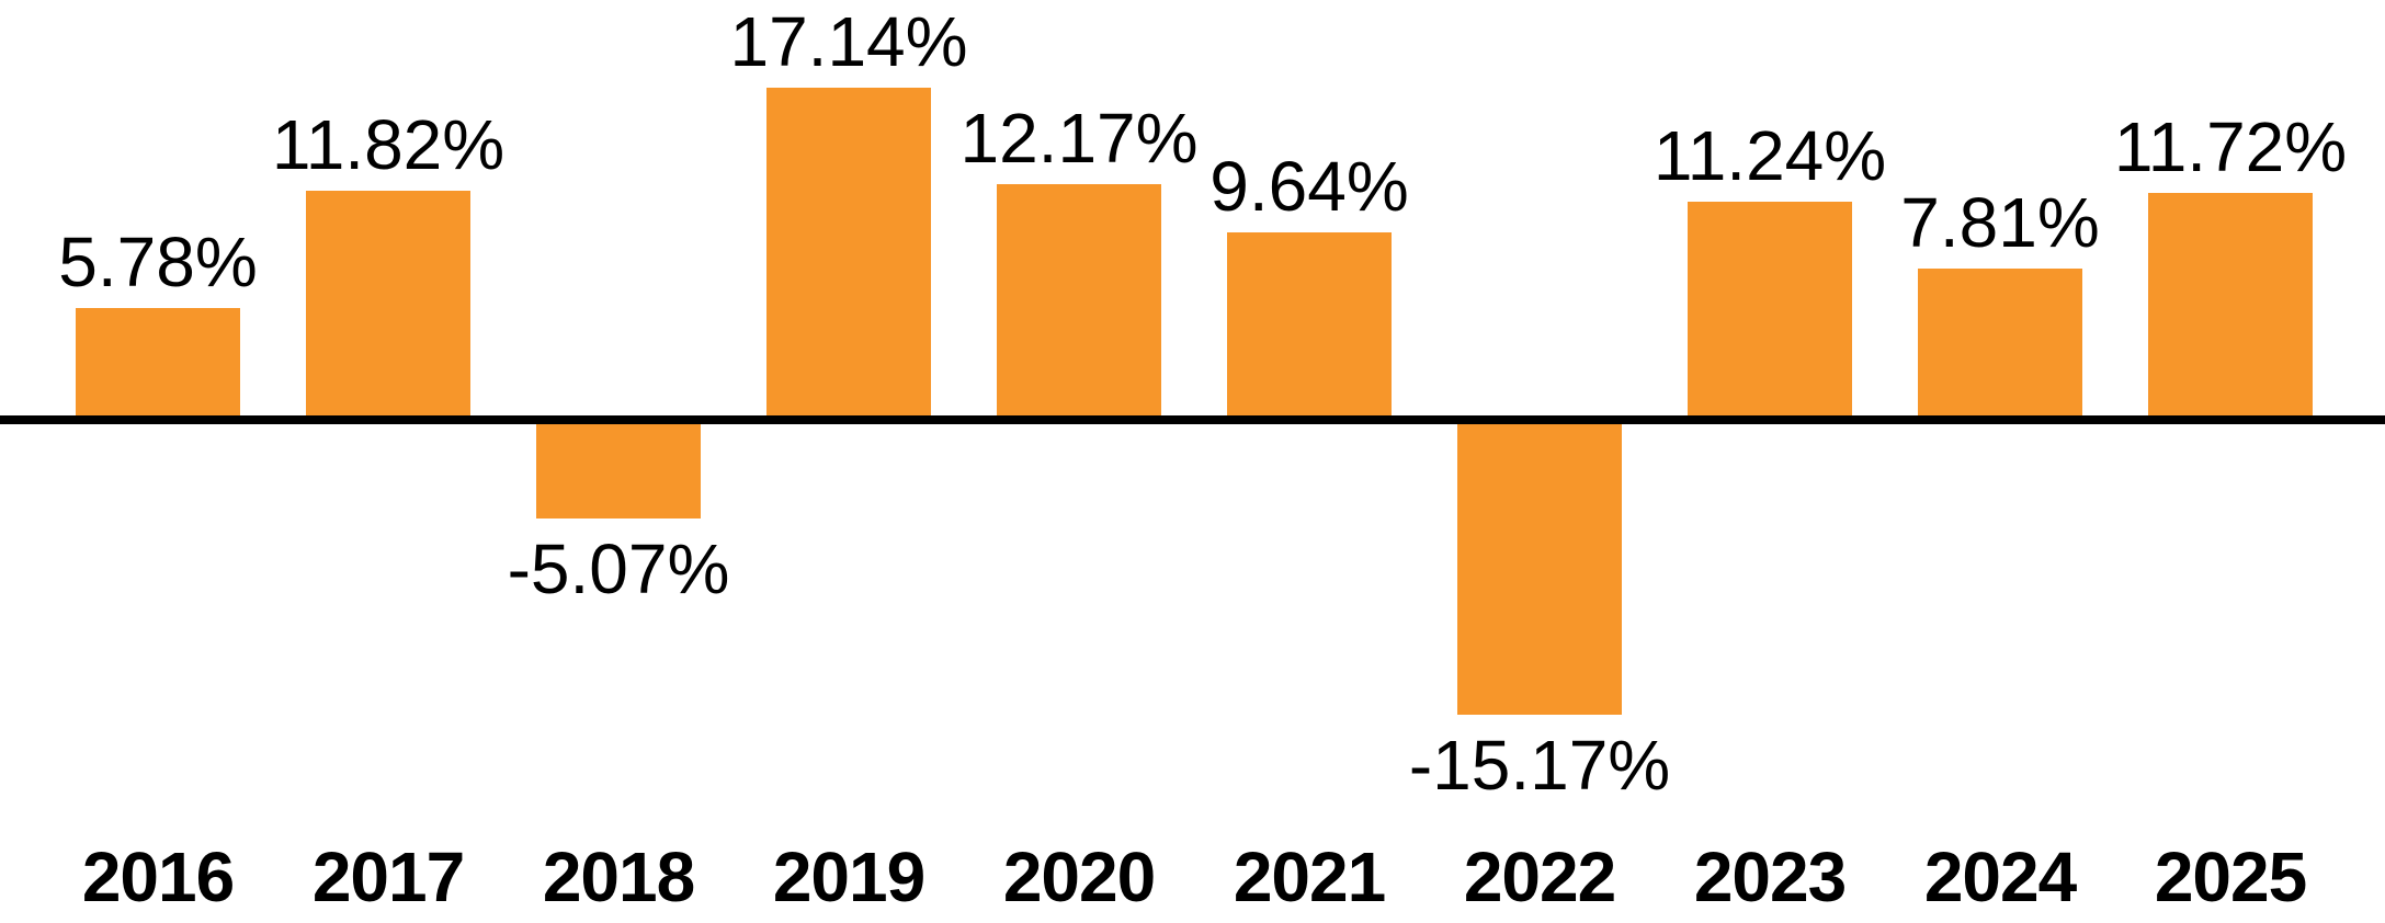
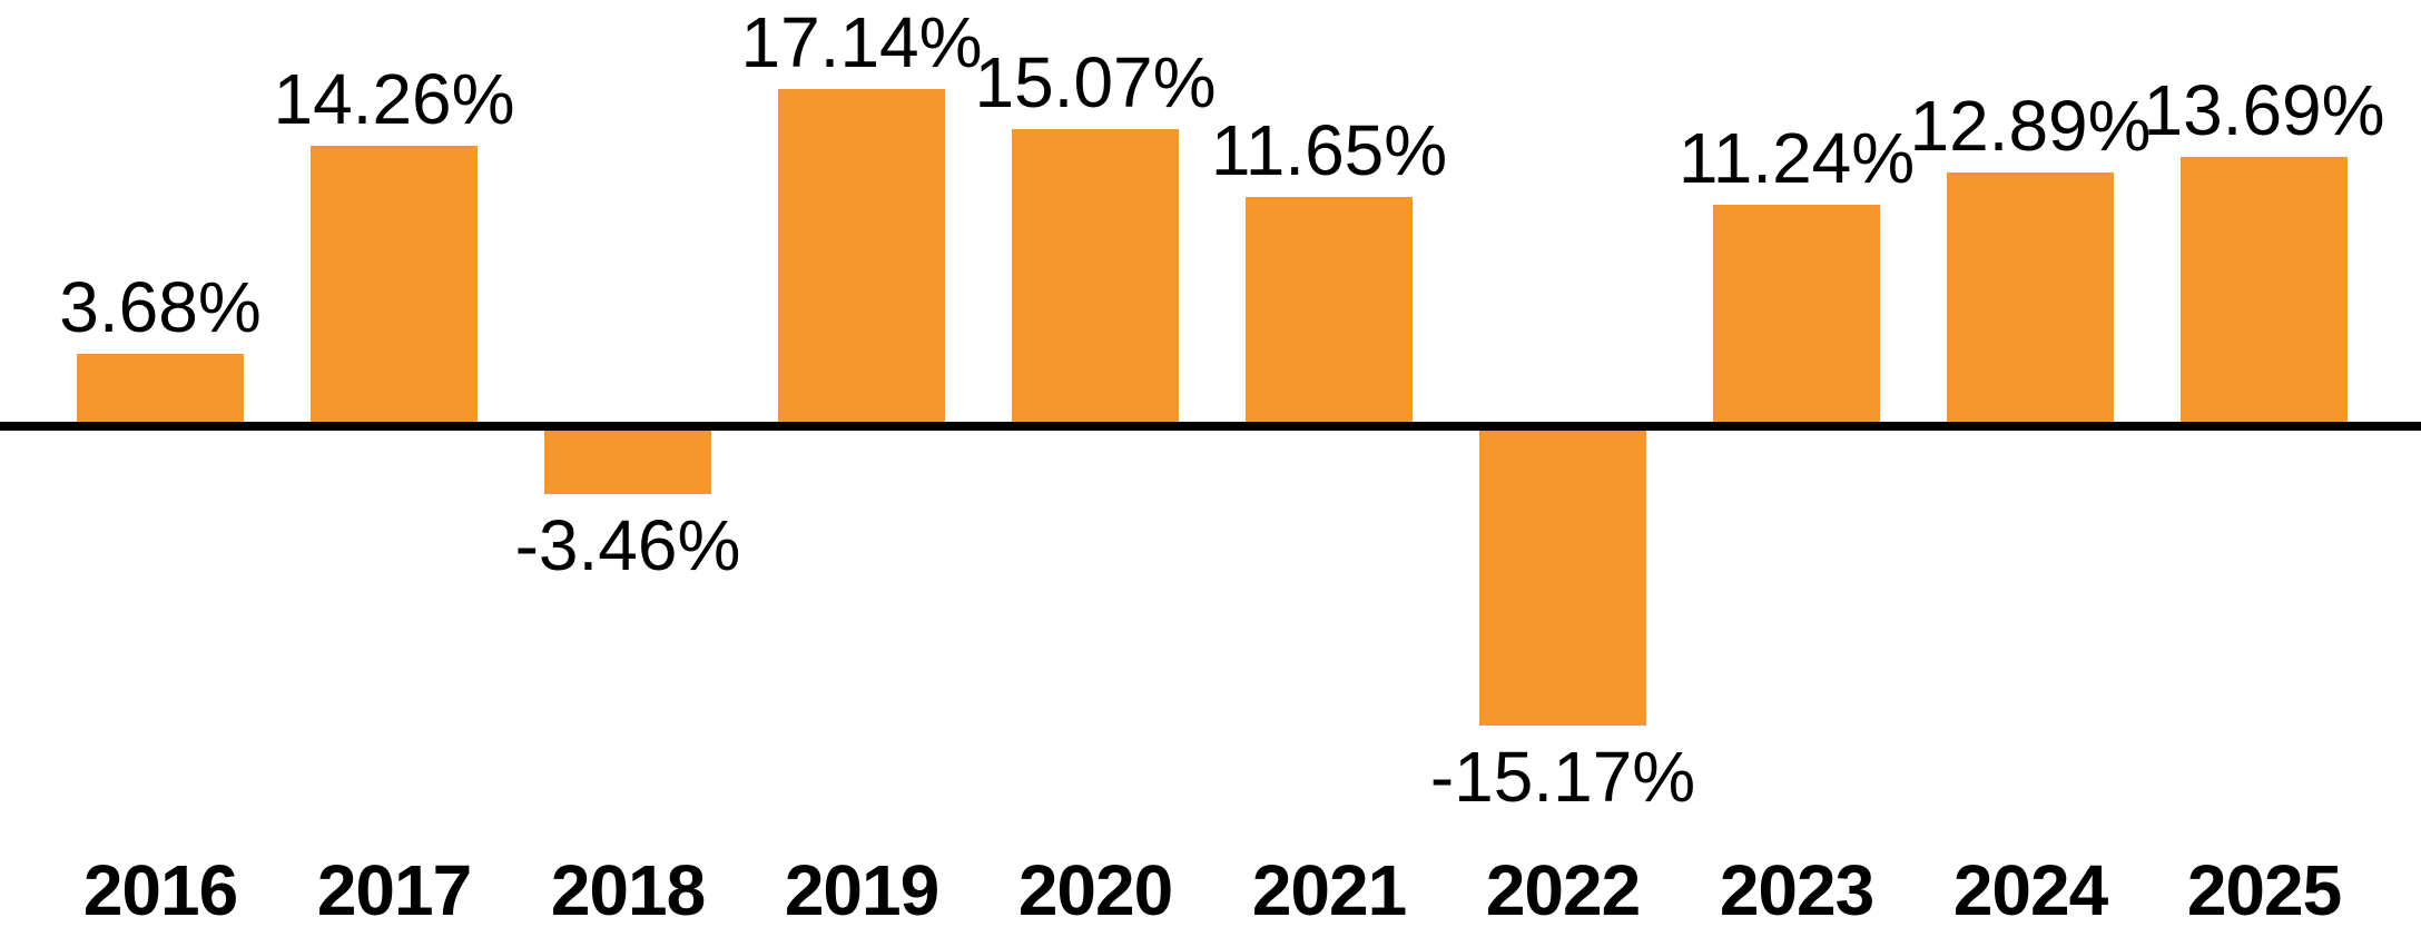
2016: 5.78% -> 3.68%
2017: 11.82% -> 14.26%
2018: -5.07% -> -3.46%
2020: 12.17% -> 15.07%
2021: 9.64% -> 11.65%
2024: 7.81% -> 12.89%
2025: 11.72% -> 13.69%
